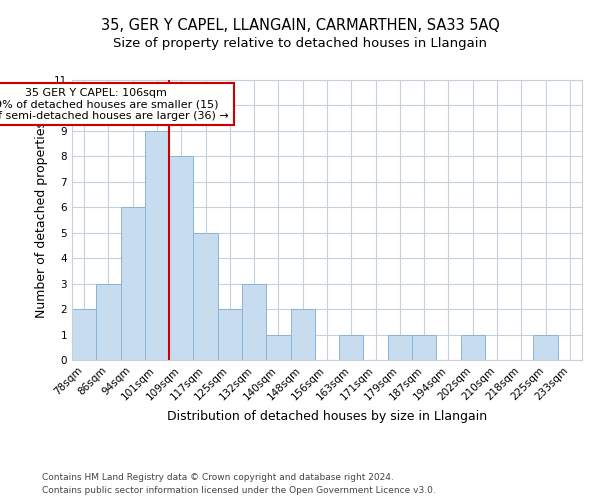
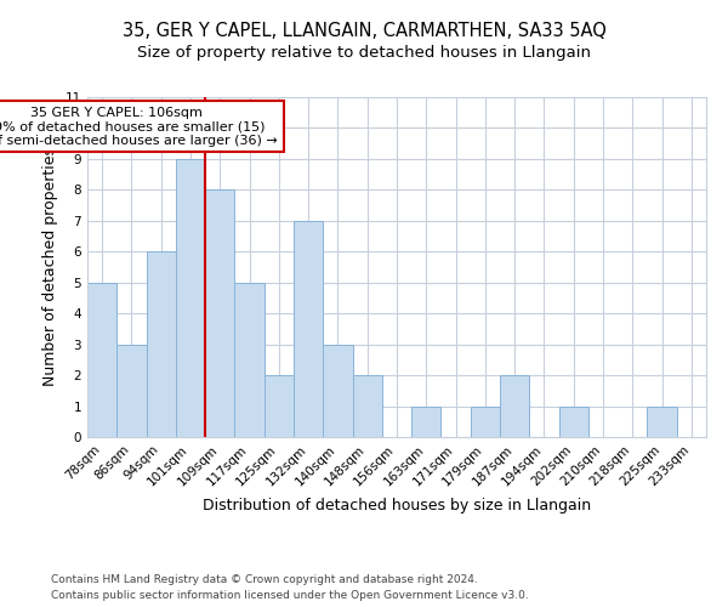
78sqm: 2 -> 5
132sqm: 3 -> 7
140sqm: 1 -> 3
187sqm: 1 -> 2
